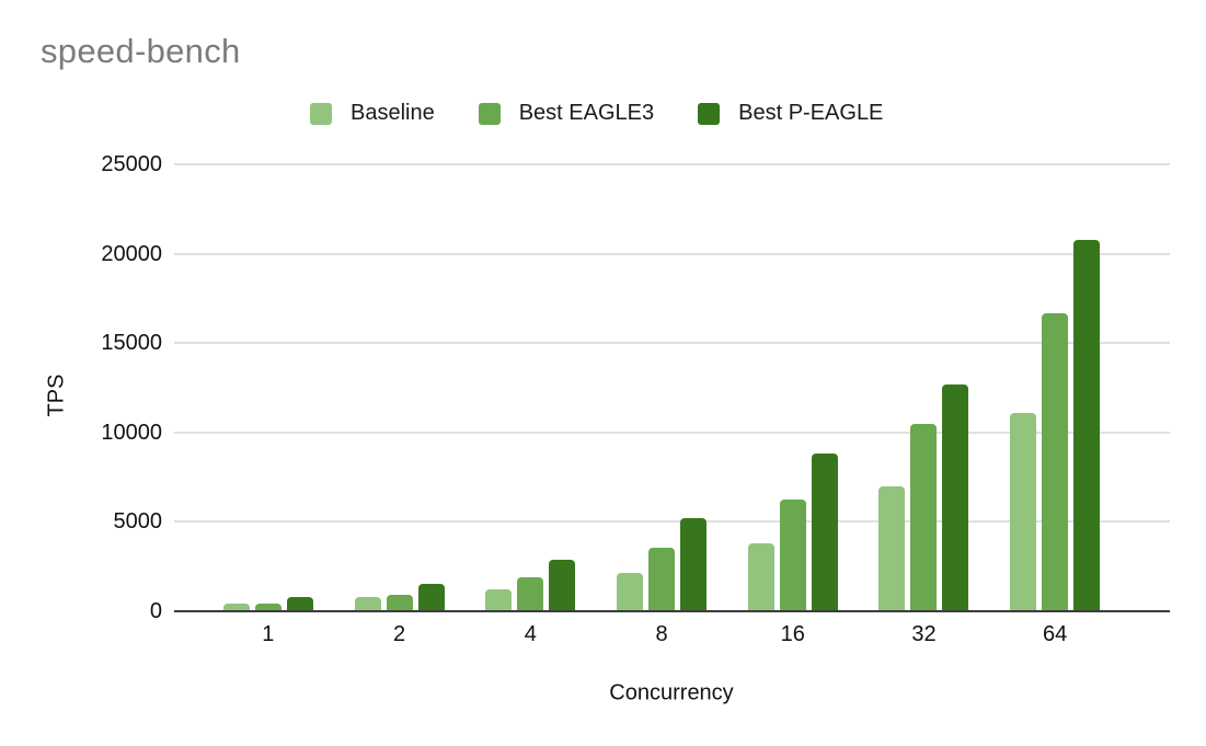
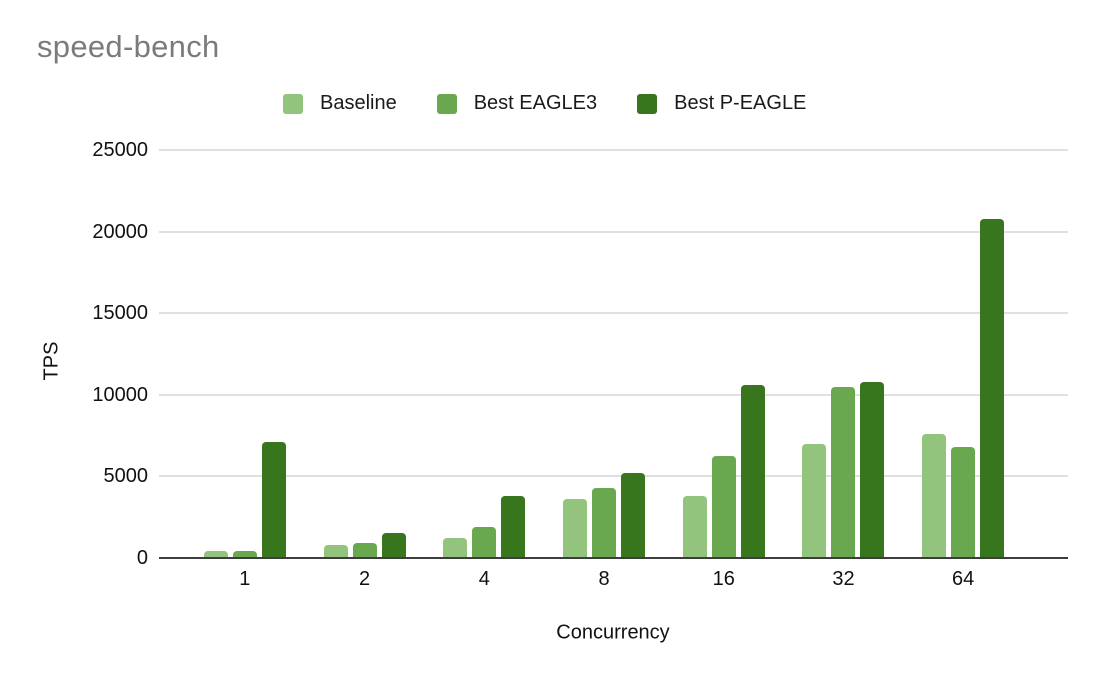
Best P-EAGLE/1: 800 -> 7100
Best P-EAGLE/4: 2900 -> 3800
Baseline/8: 2200 -> 3600
Best EAGLE3/8: 3600 -> 4300
Best P-EAGLE/16: 8800 -> 10600
Best P-EAGLE/32: 12700 -> 10800
Baseline/64: 11100 -> 7600
Best EAGLE3/64: 16600 -> 6800
